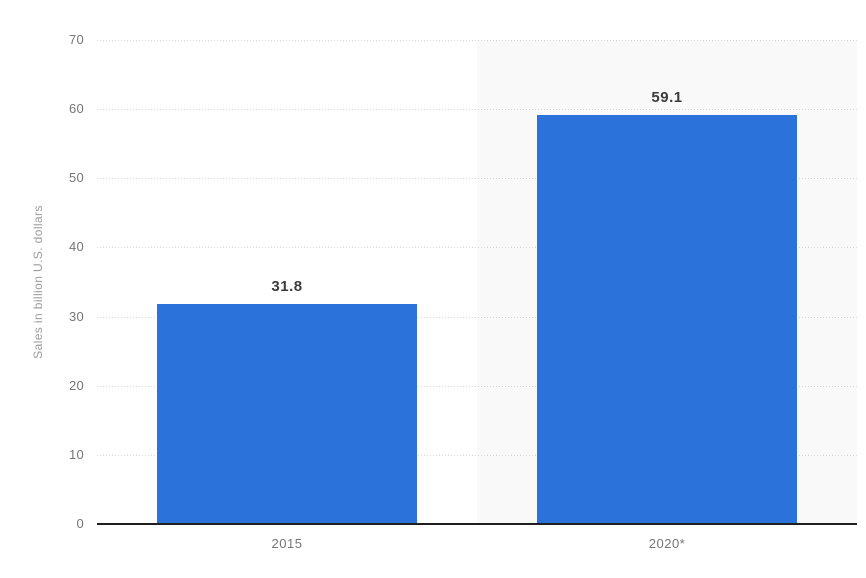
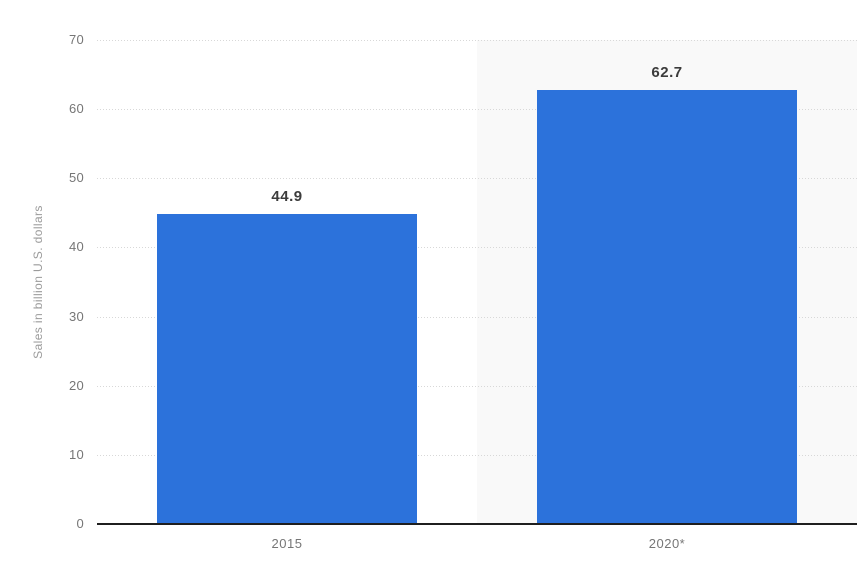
2015: 31.8 -> 44.9
2020*: 59.1 -> 62.7
